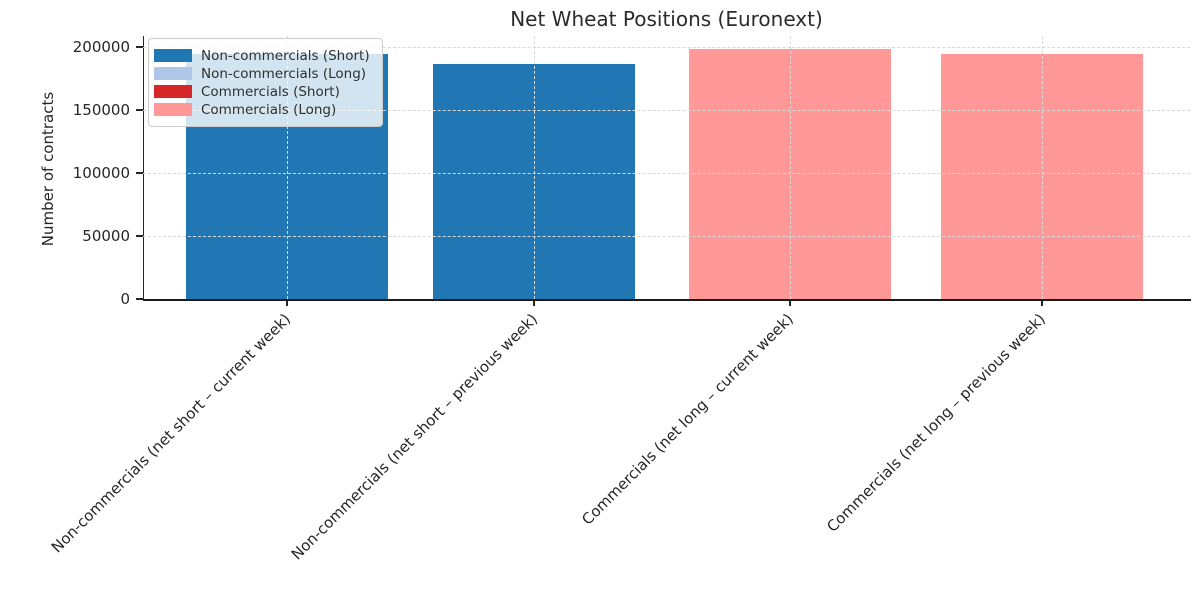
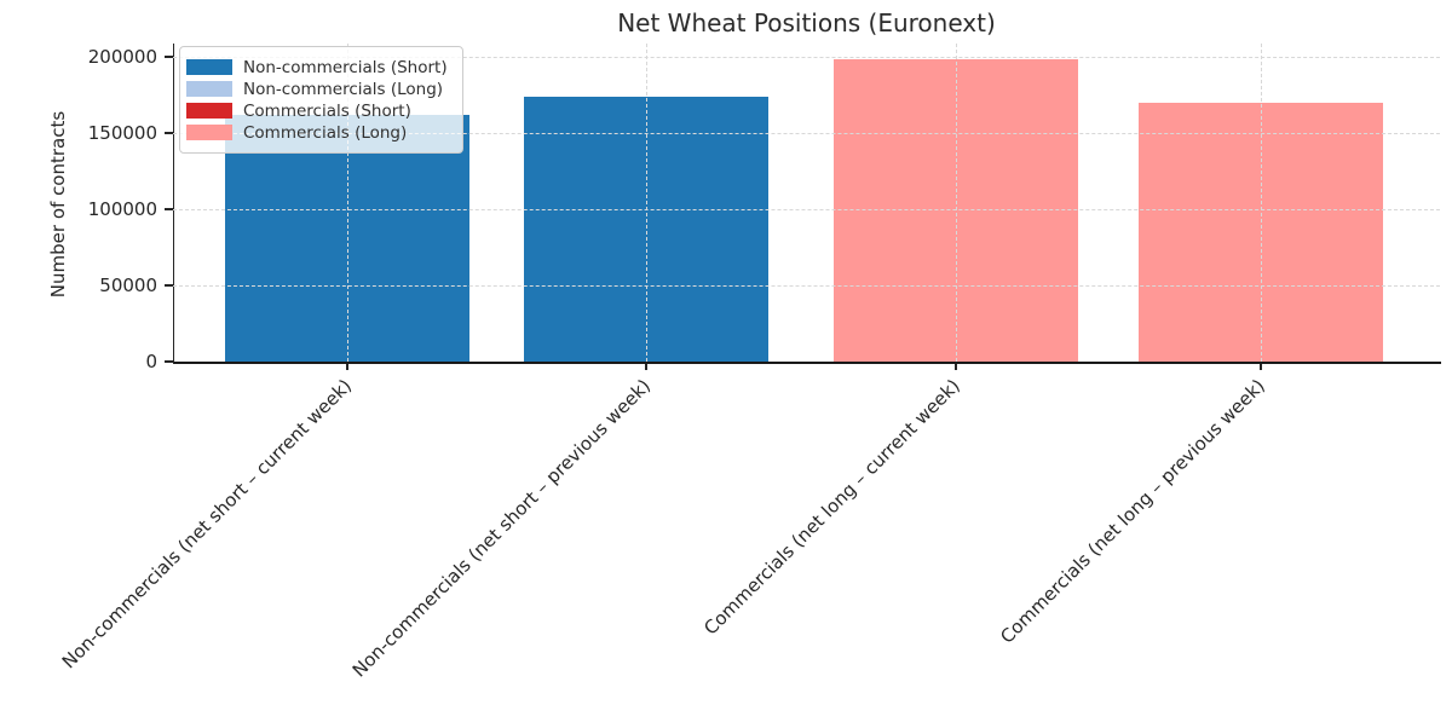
Non-commercials (net short – current week): 195000 -> 162000
Non-commercials (net short – previous week): 186000 -> 174000
Commercials (net long – previous week): 194000 -> 170000
